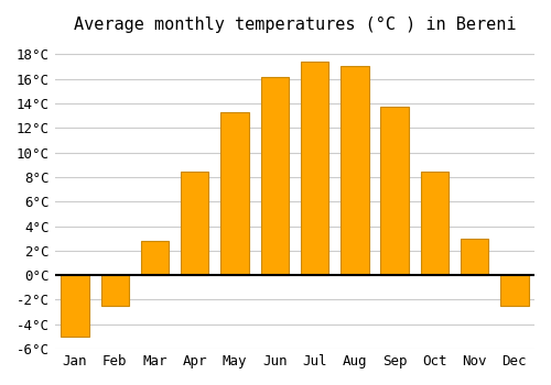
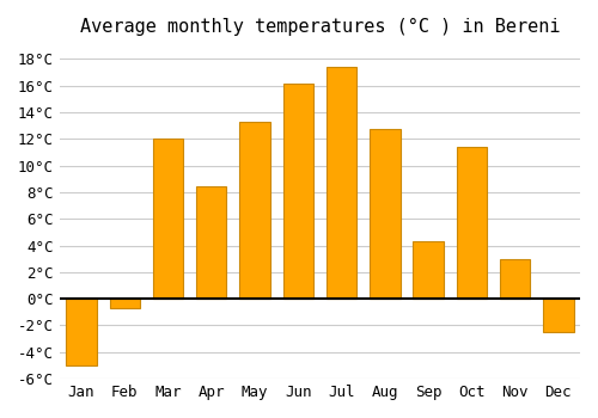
Feb: -2.5°C -> -0.7°C
Mar: 2.8°C -> 12.0°C
Aug: 17.0°C -> 12.7°C
Sep: 13.7°C -> 4.3°C
Oct: 8.4°C -> 11.4°C
